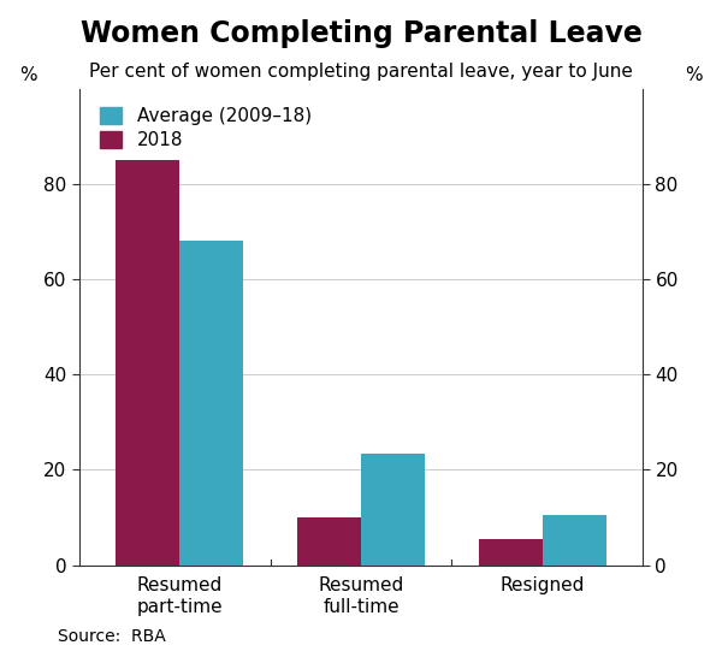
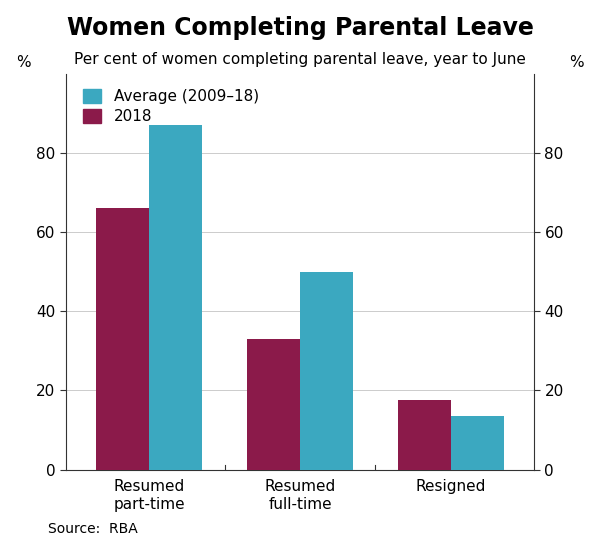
2018/Resumed part-time: 85.0 -> 66.0
Average (2009–18)/Resumed part-time: 68.0 -> 87.0
2018/Resumed full-time: 10.0 -> 33.0
Average (2009–18)/Resumed full-time: 23.5 -> 50.0
2018/Resigned: 5.5 -> 17.5
Average (2009–18)/Resigned: 10.5 -> 13.5
